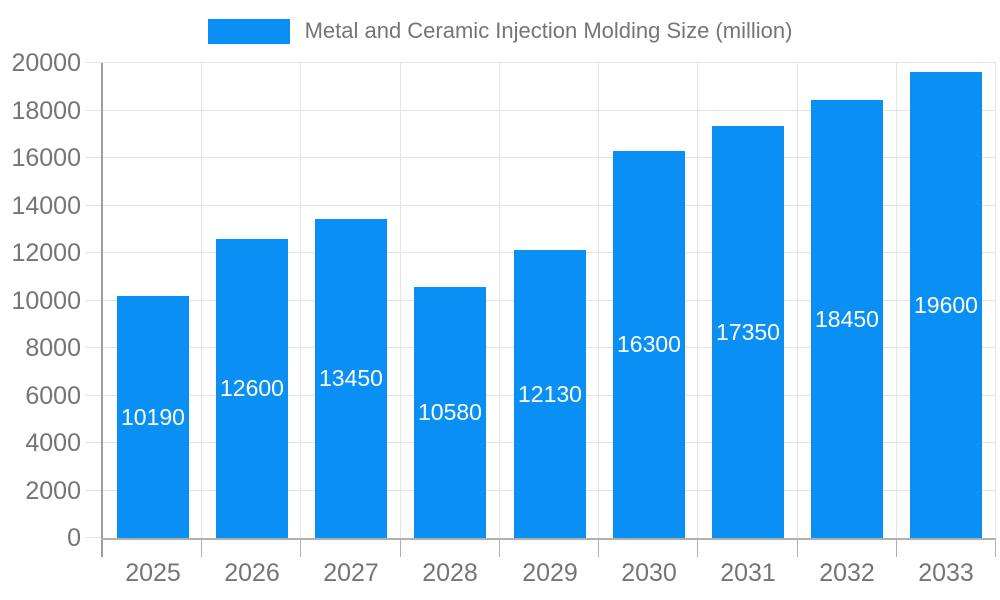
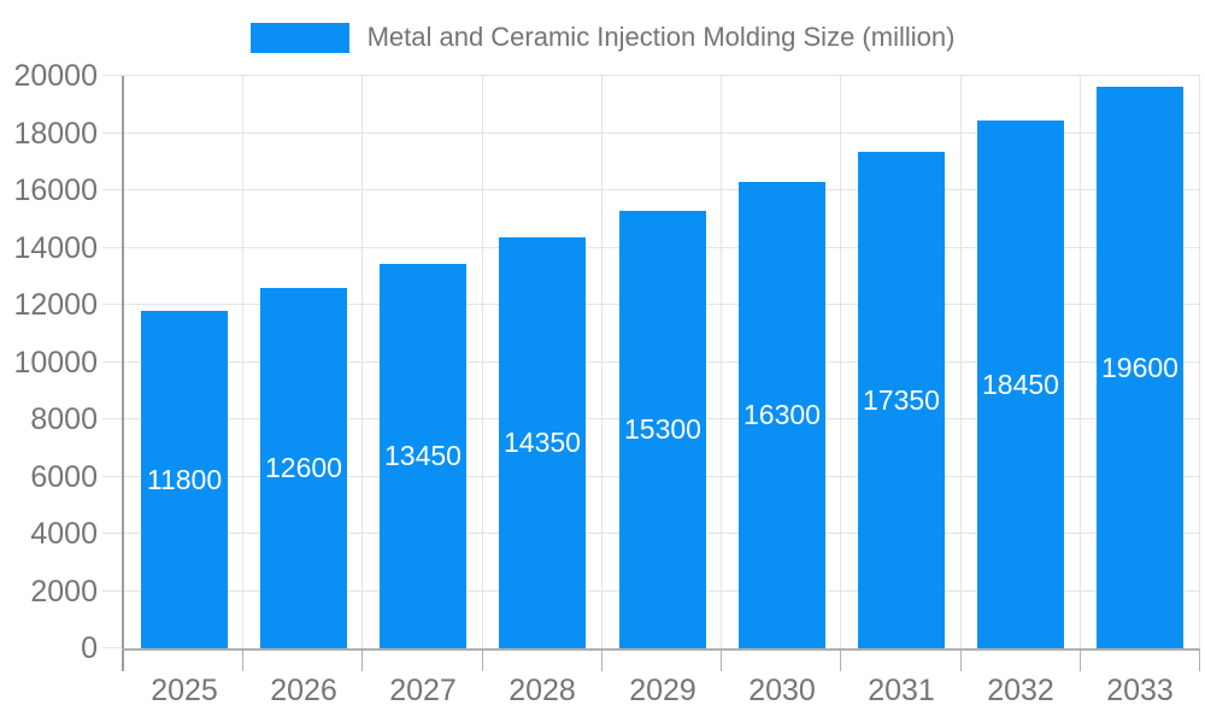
2025: 10190 -> 11800
2028: 10580 -> 14350
2029: 12130 -> 15300
